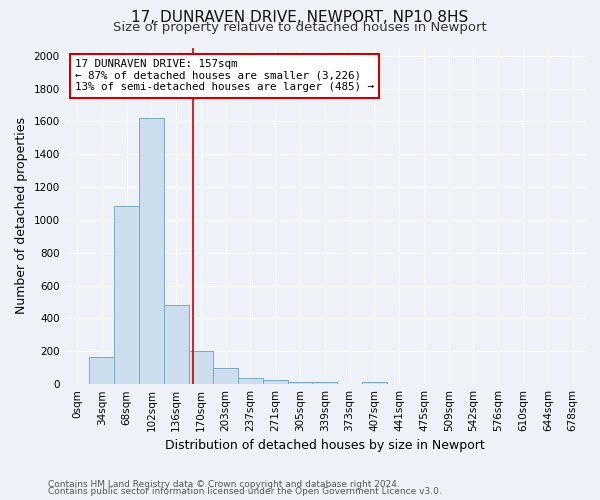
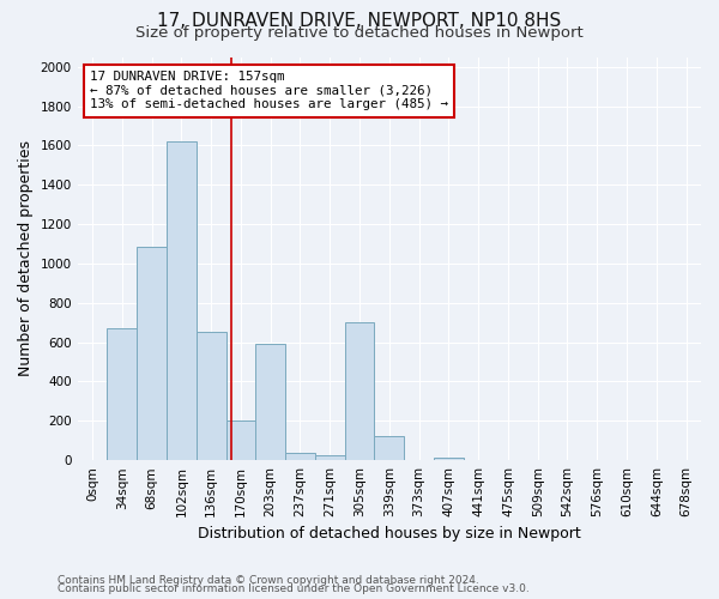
34sqm: 160 -> 670
136sqm: 480 -> 650
203sqm: 100 -> 590
305sqm: 20 -> 700
339sqm: 20 -> 120
